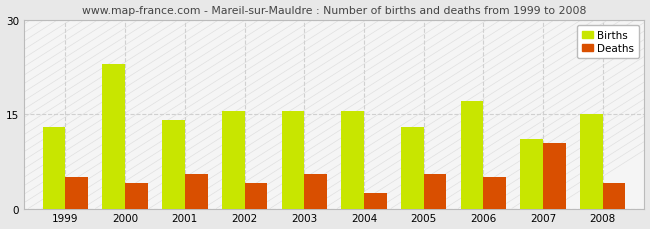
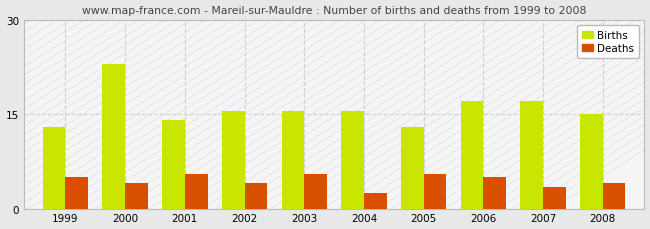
Births/2007: 11.0 -> 17.0
Deaths/2007: 10.4 -> 3.5
